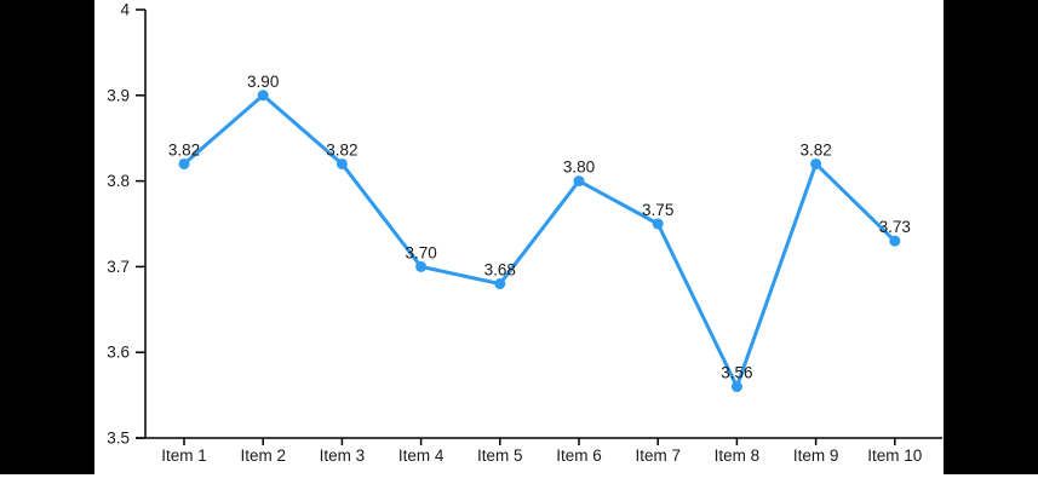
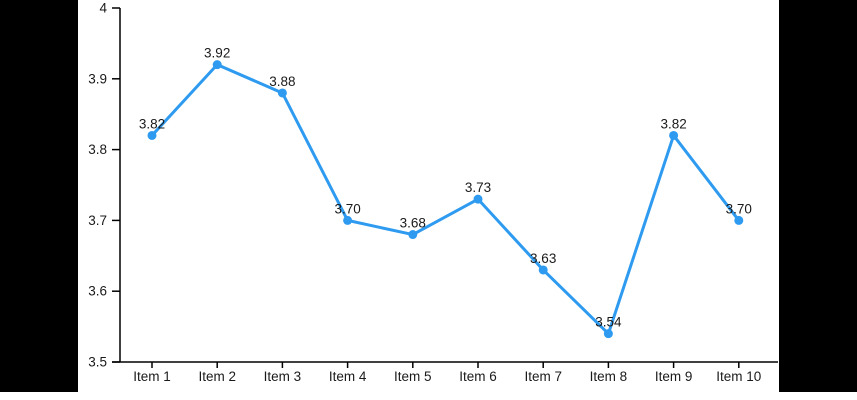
Item 2: 3.90 -> 3.92
Item 3: 3.82 -> 3.88
Item 6: 3.80 -> 3.73
Item 7: 3.75 -> 3.63
Item 8: 3.56 -> 3.54
Item 10: 3.73 -> 3.70
